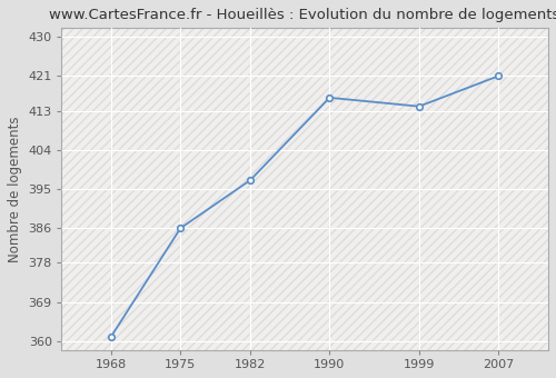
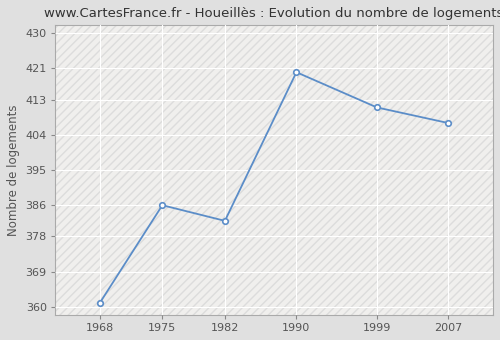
1982: 397 -> 382
1990: 416 -> 420
1999: 414 -> 411
2007: 421 -> 407
